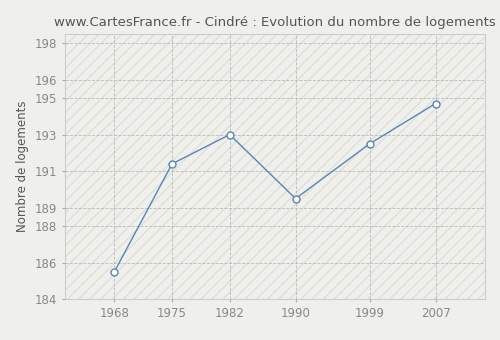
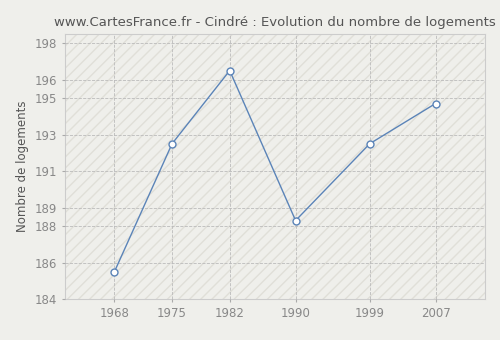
1975: 191.4 -> 192.5
1982: 193.0 -> 196.5
1990: 189.5 -> 188.3
